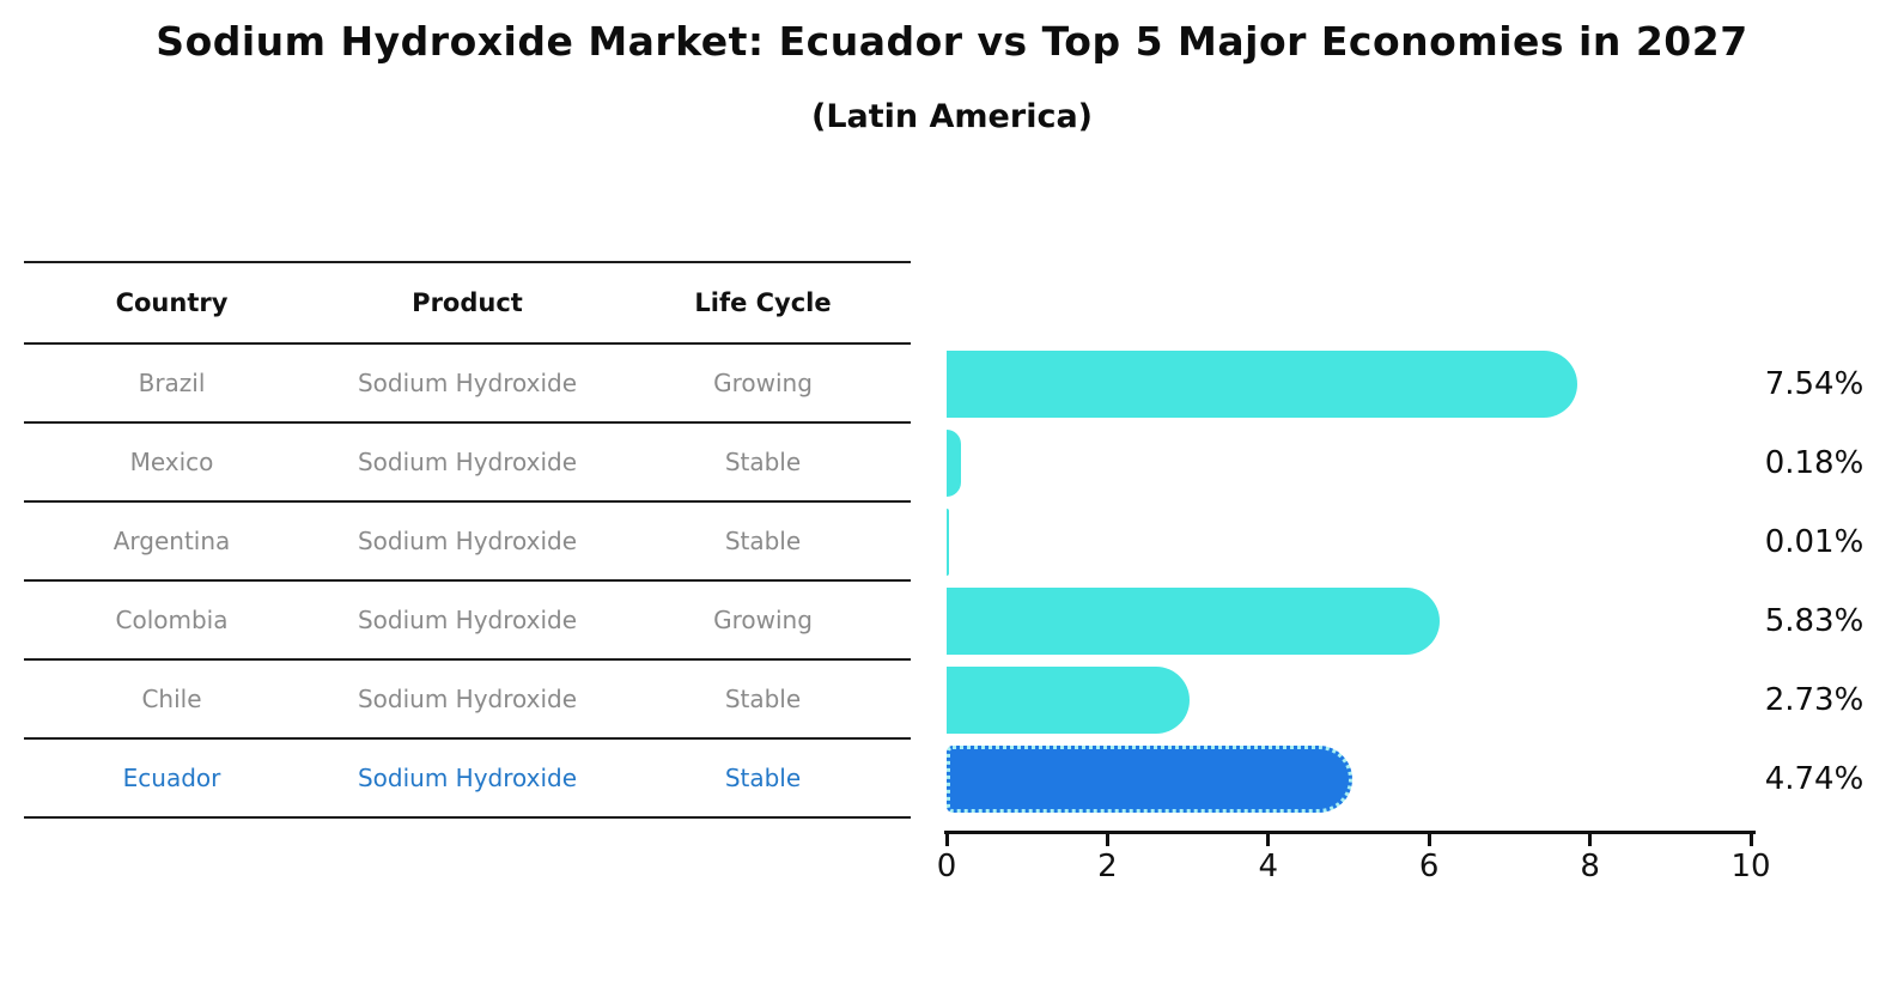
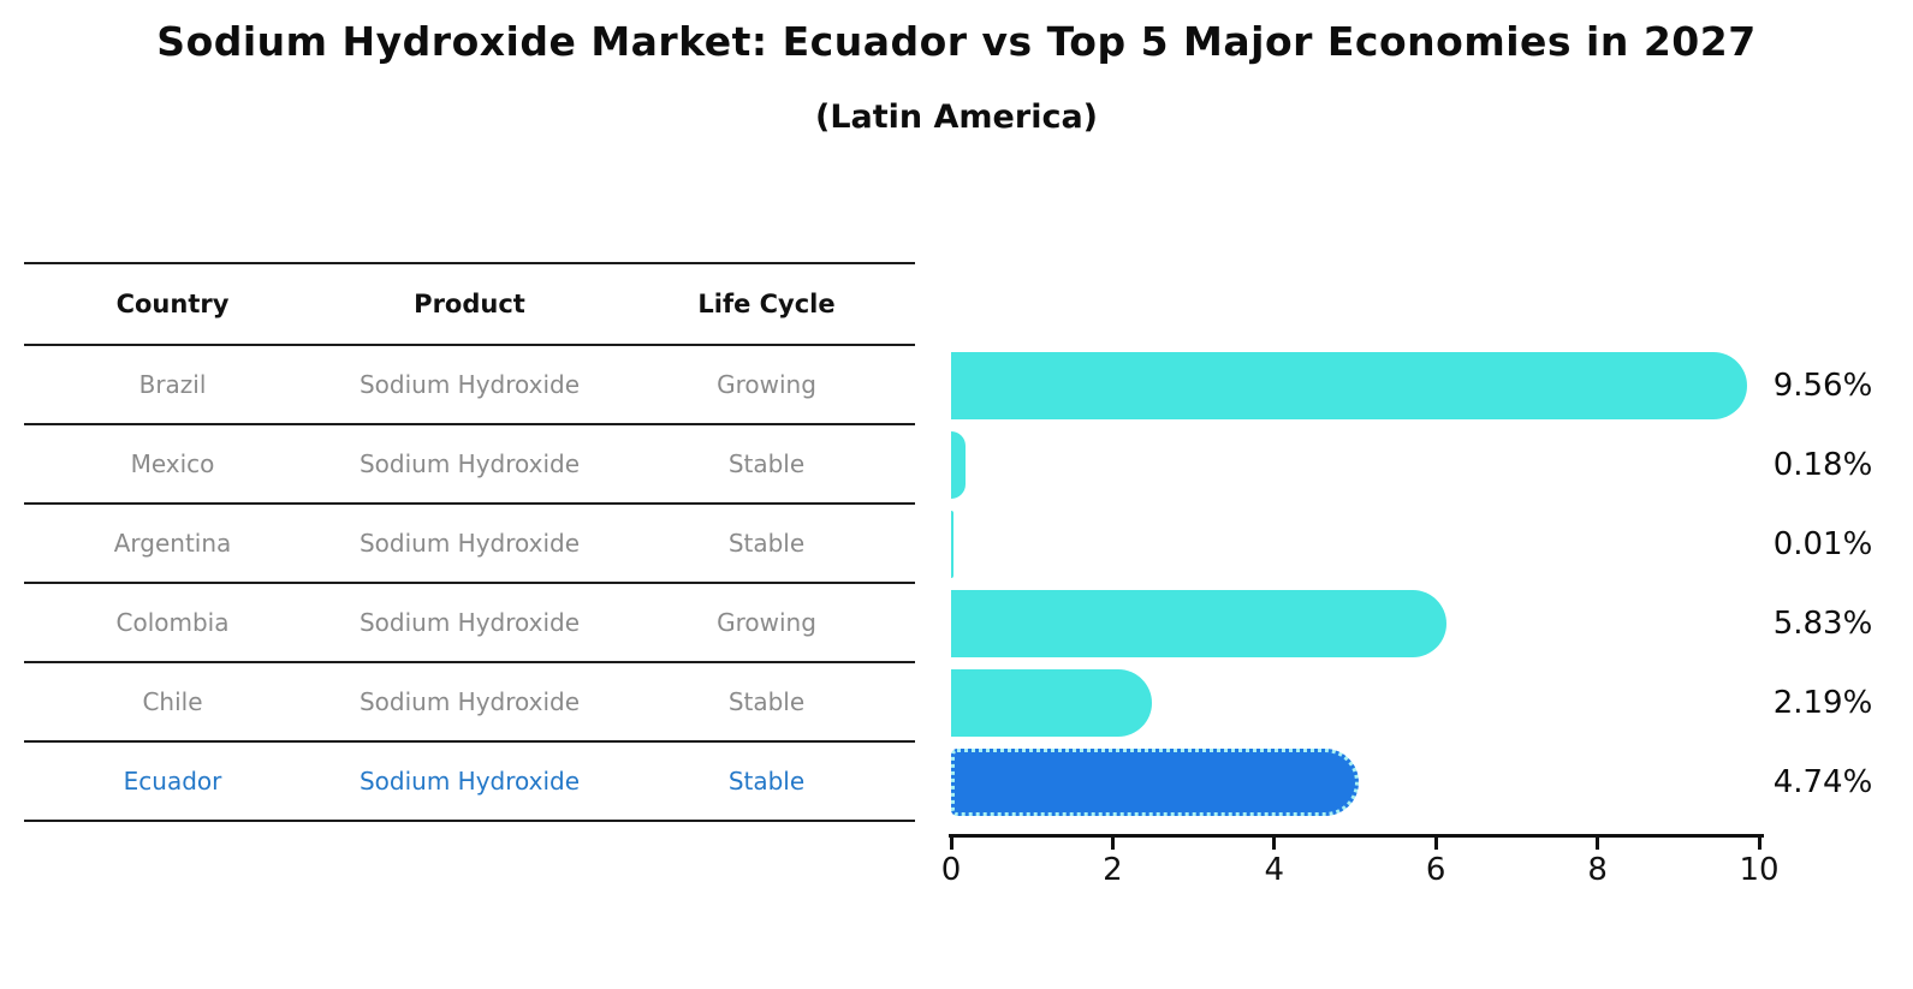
Brazil: 7.54% -> 9.56%
Chile: 2.73% -> 2.19%
